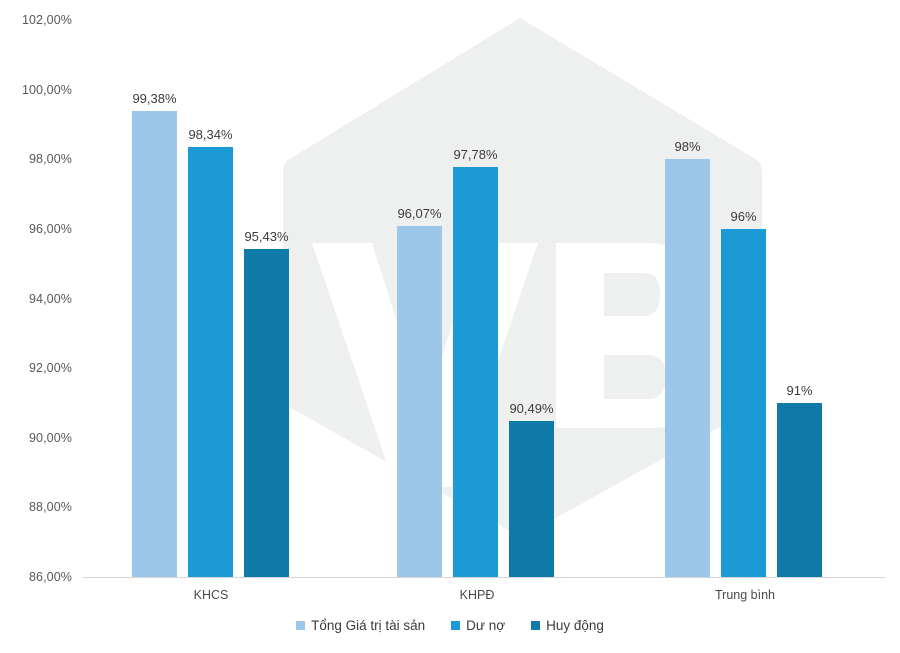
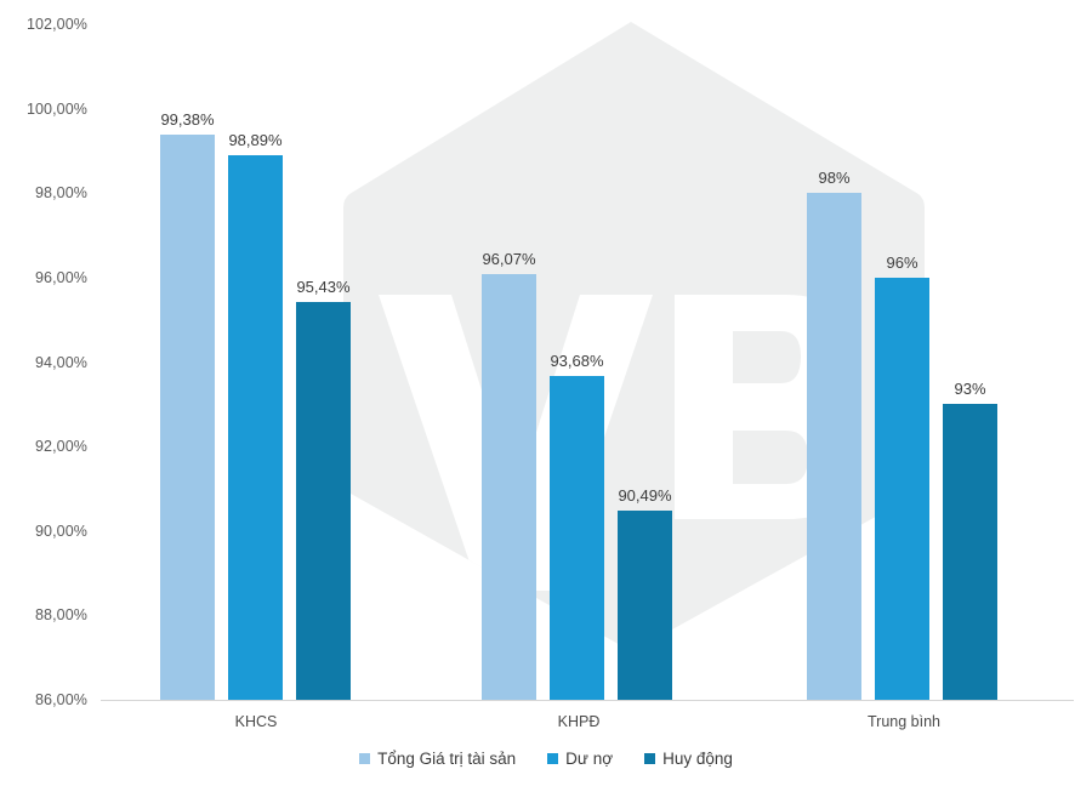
Dư nợ/KHCS: 98,34% -> 98,89%
Dư nợ/KHPĐ: 97,78% -> 93,68%
Huy động/Trung bình: 91% -> 93%
